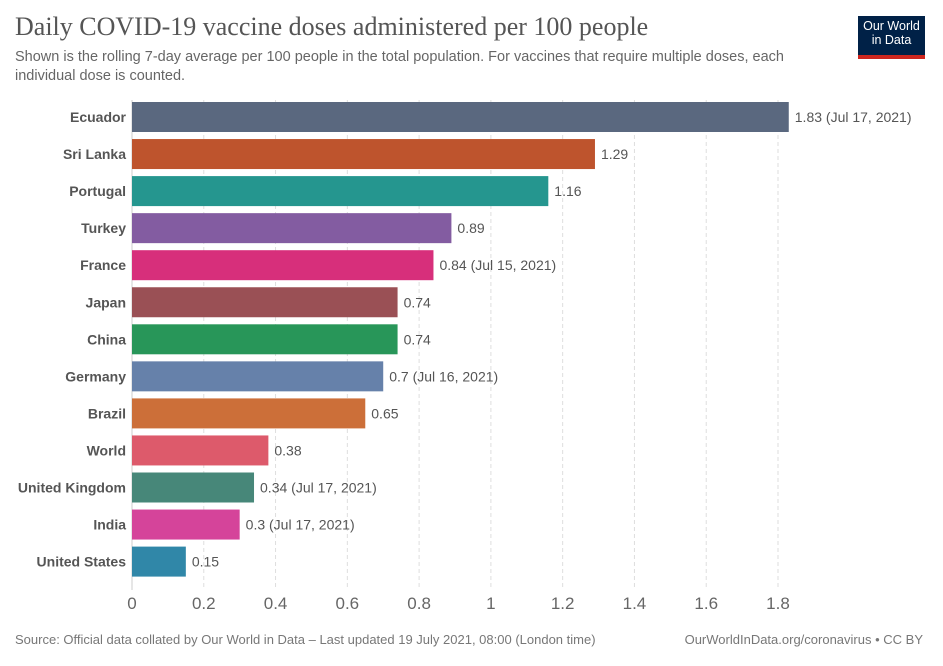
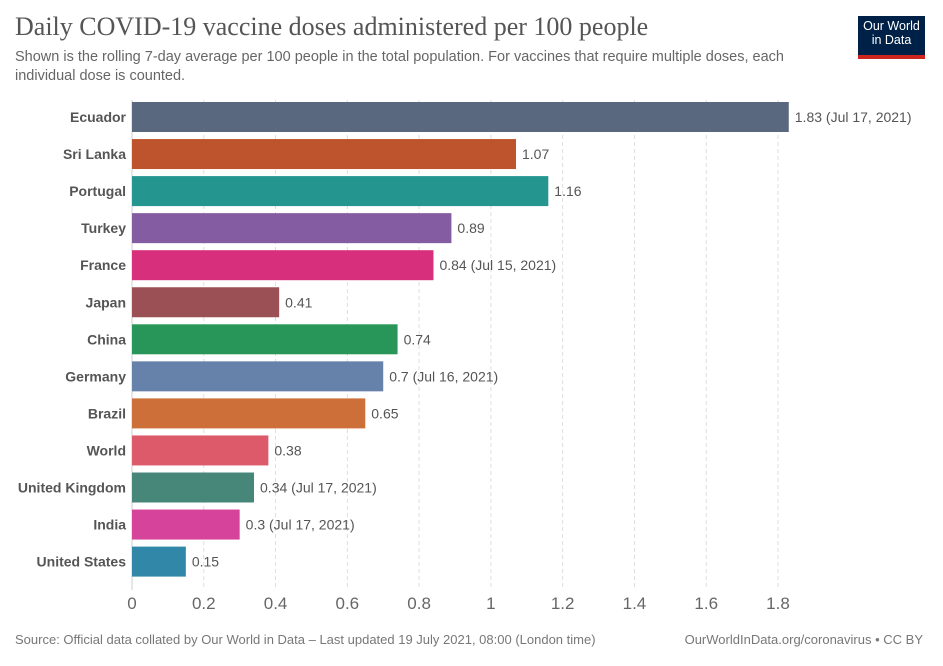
Sri Lanka: 1.29 -> 1.07
Japan: 0.74 -> 0.41
